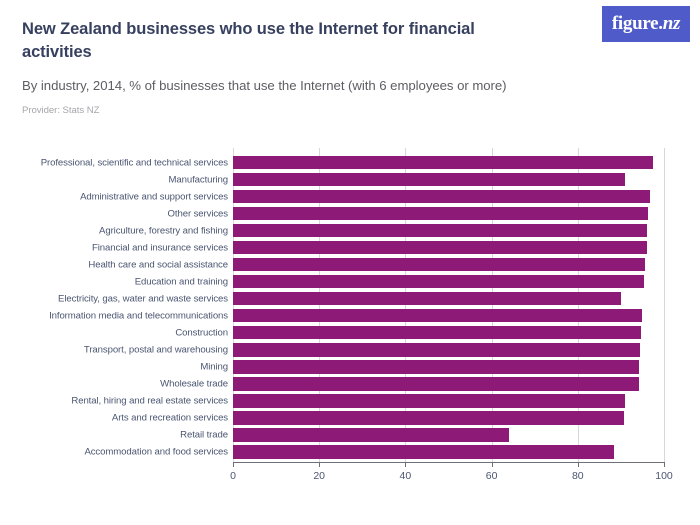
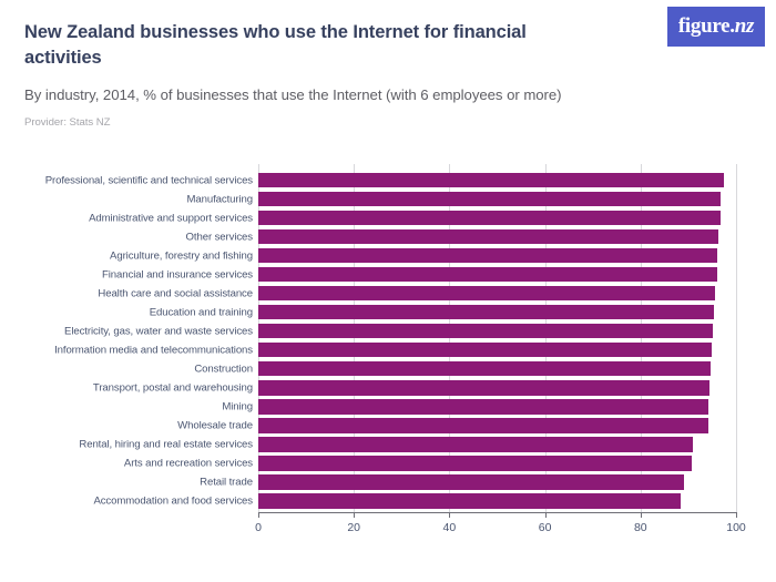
Manufacturing: 91 -> 97
Electricity, gas, water and waste services: 90 -> 95
Retail trade: 64 -> 89
